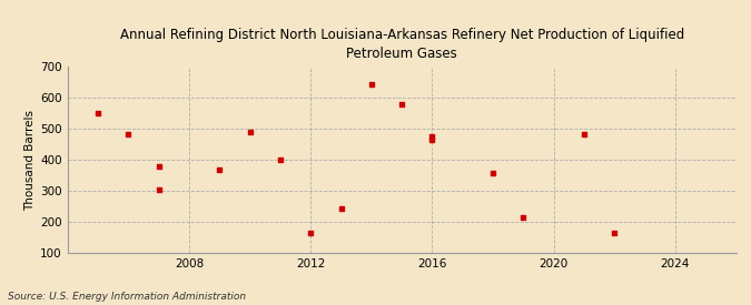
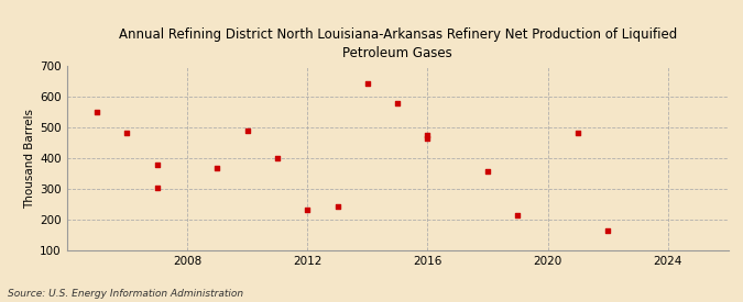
2012: 165 -> 235
